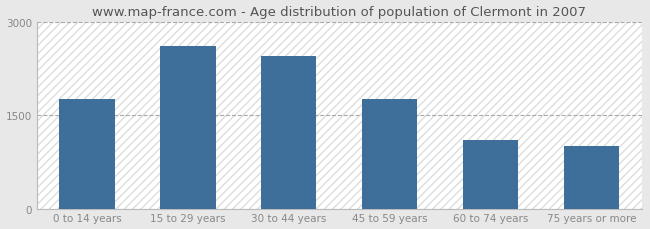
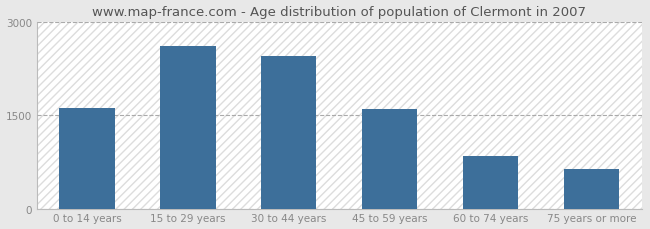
0 to 14 years: 1750 -> 1620
45 to 59 years: 1750 -> 1600
60 to 74 years: 1100 -> 840
75 years or more: 1000 -> 640
